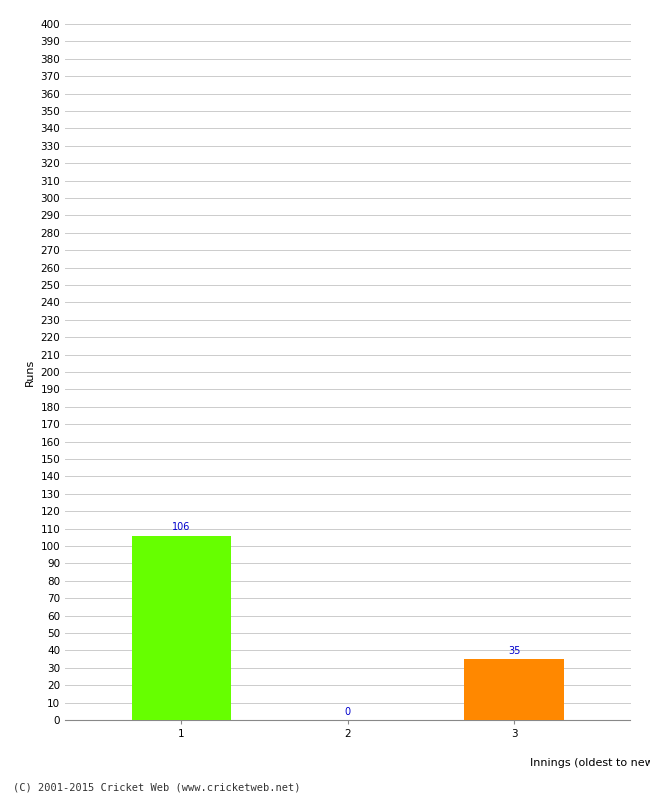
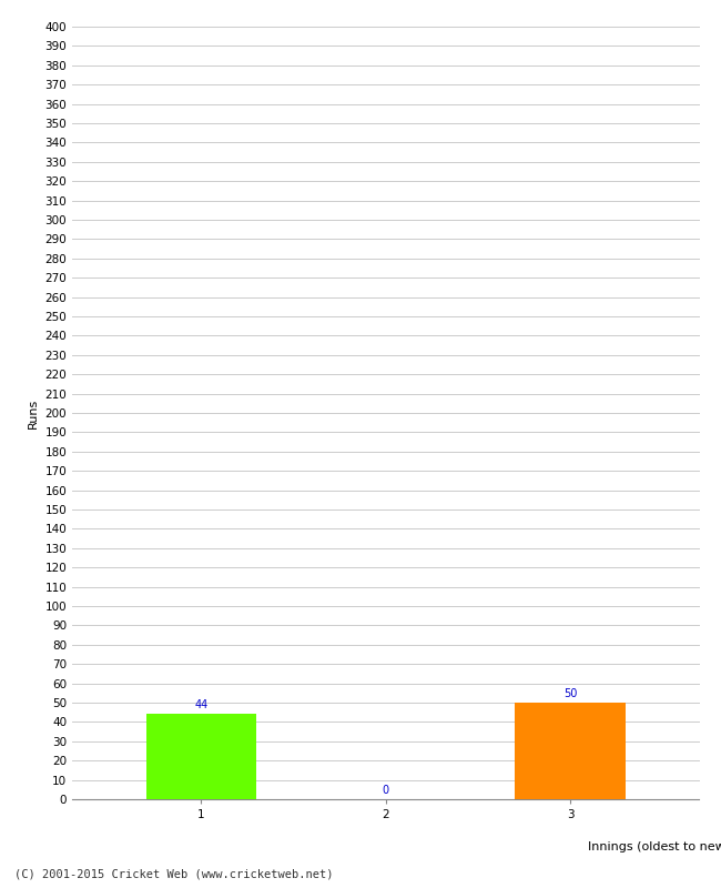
1: 106 -> 44
3: 35 -> 50
